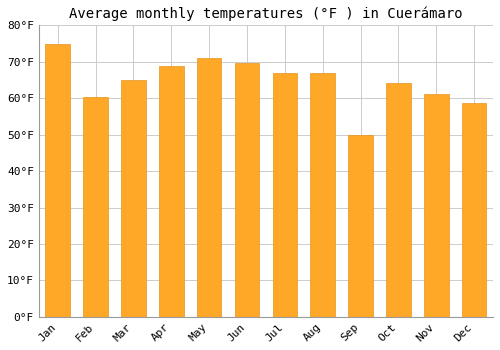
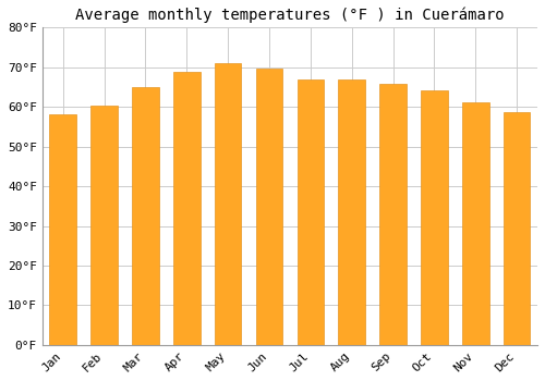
Jan: 75.0°F -> 58.1°F
Sep: 50.0°F -> 65.8°F
